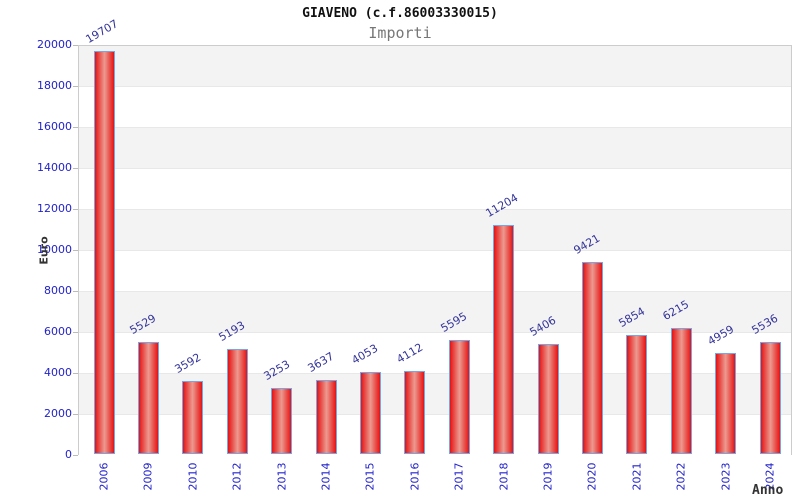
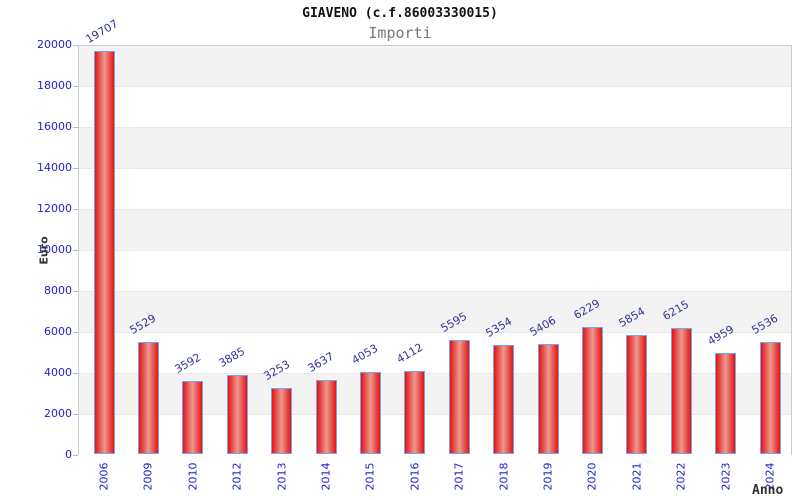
2012: 5193 -> 3885
2018: 11204 -> 5354
2020: 9421 -> 6229
